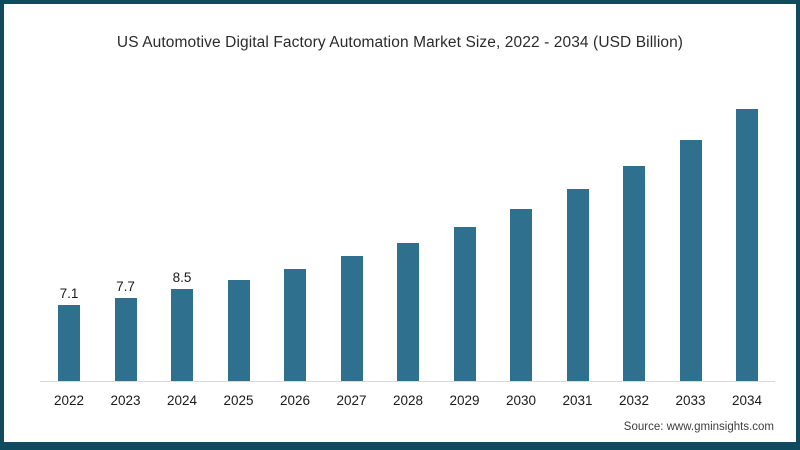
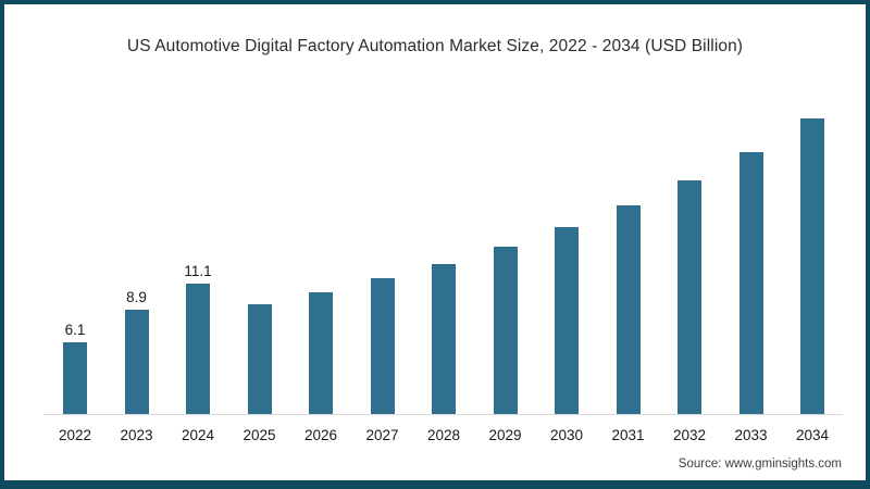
2022: 7.1 -> 6.1
2023: 7.7 -> 8.9
2024: 8.5 -> 11.1
